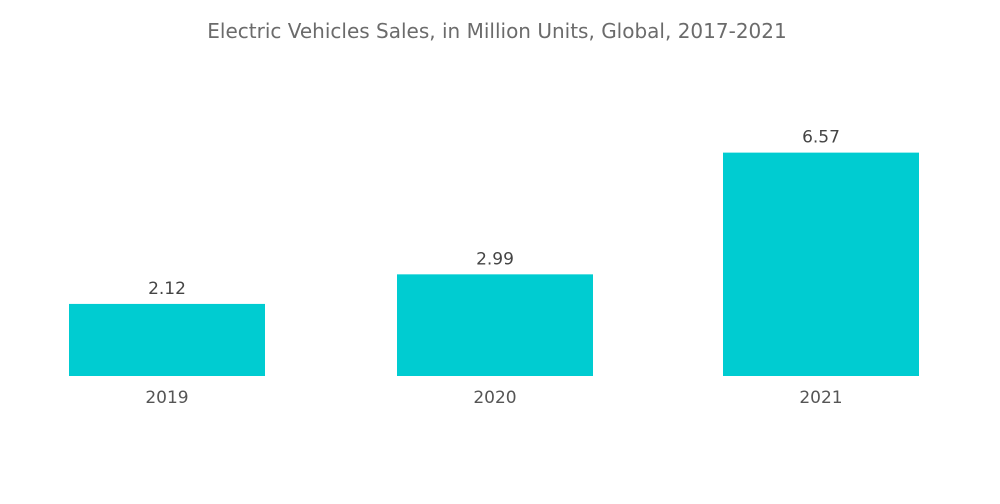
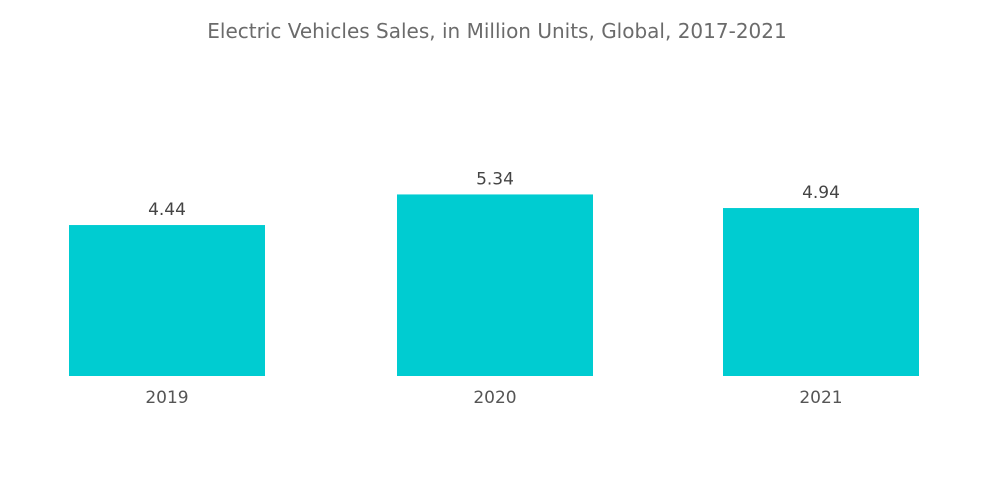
2019: 2.12 -> 4.44
2020: 2.99 -> 5.34
2021: 6.57 -> 4.94
